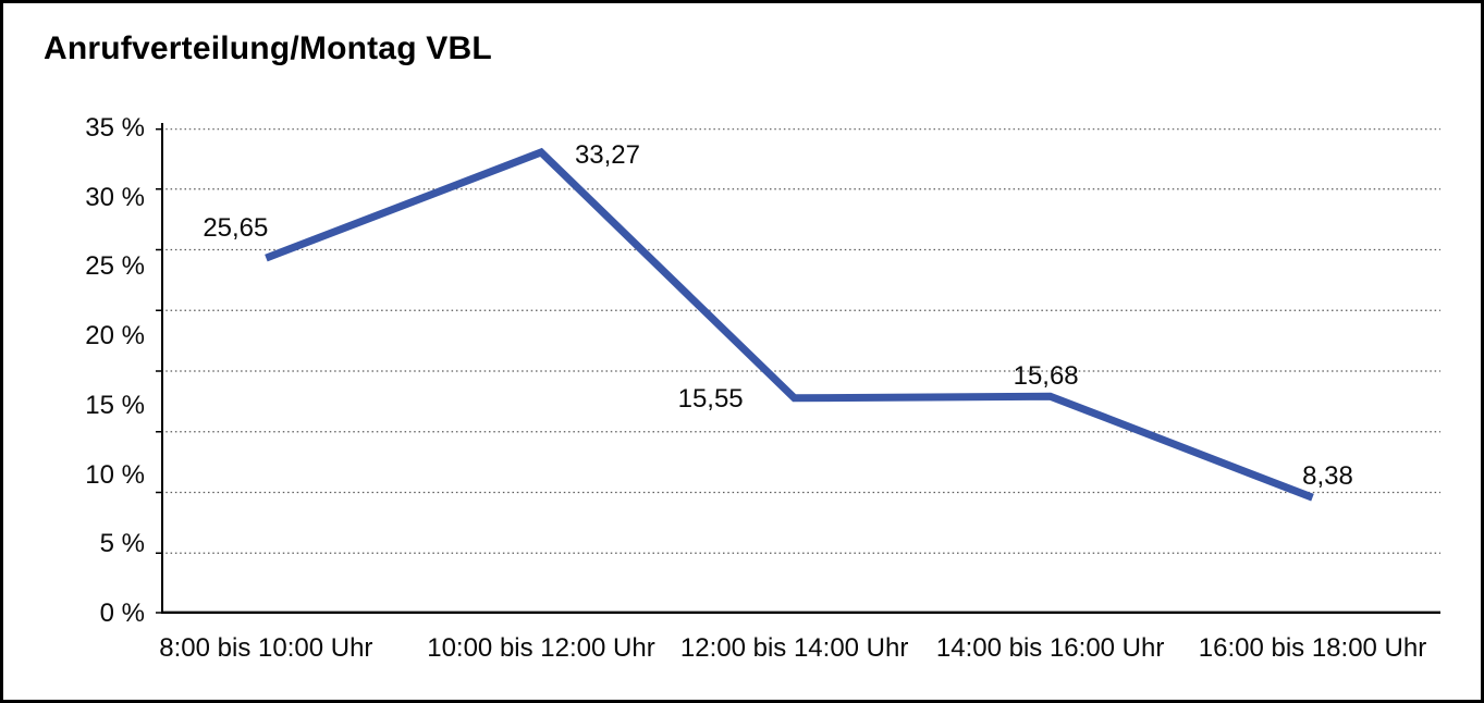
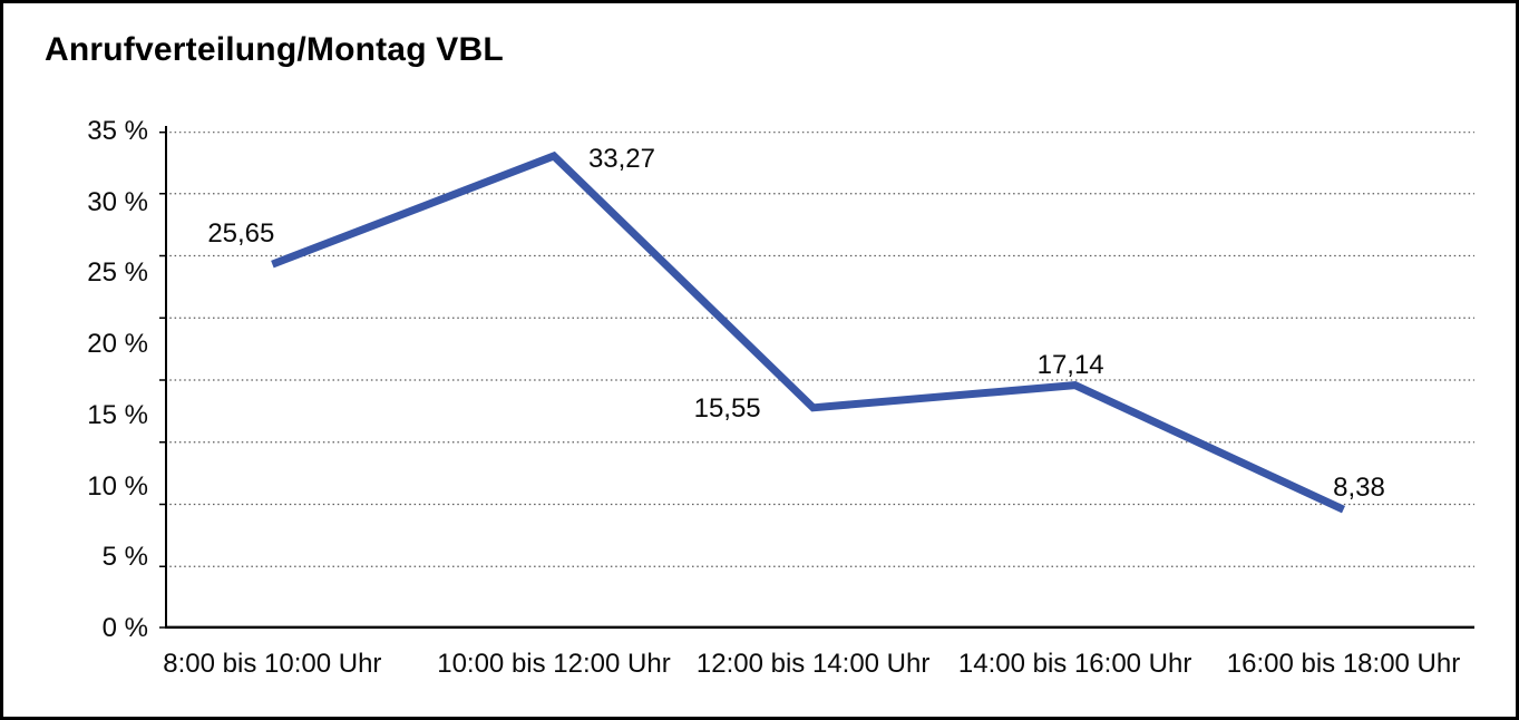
14:00 bis 16:00 Uhr: 15,68 -> 17,14
